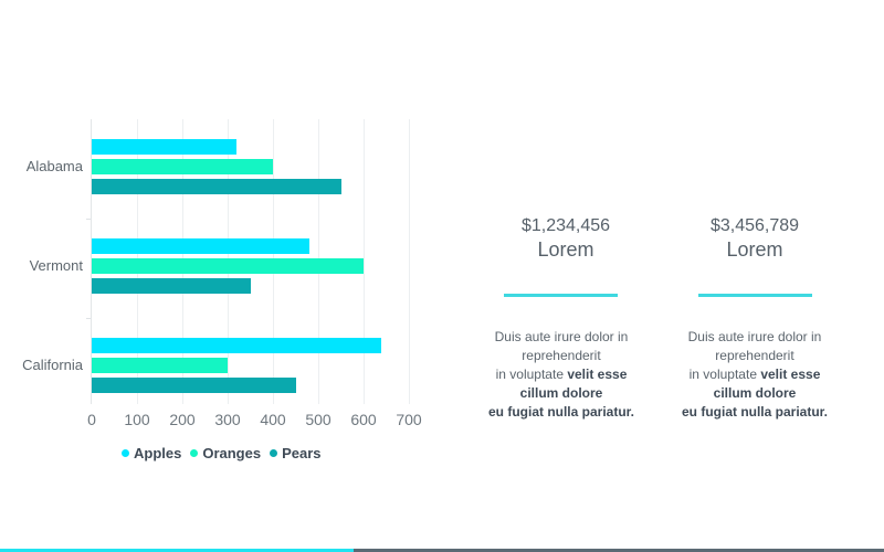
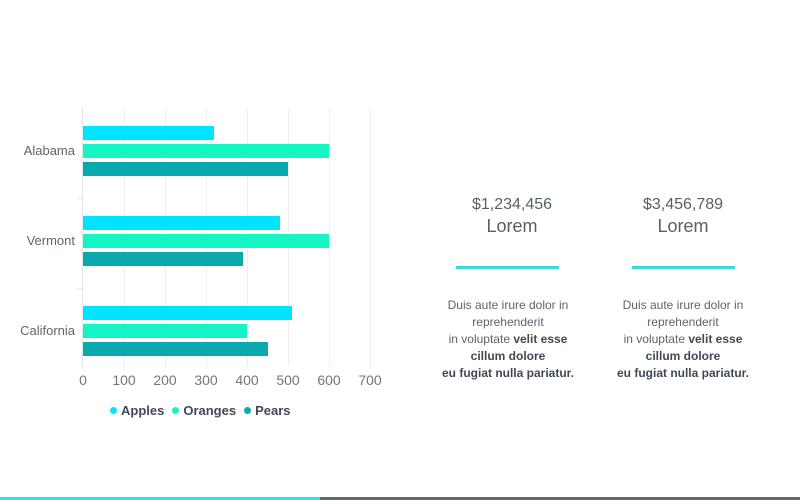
Oranges/Alabama: 400 -> 600
Pears/Alabama: 550 -> 500
Pears/Vermont: 350 -> 390
Apples/California: 640 -> 510
Oranges/California: 300 -> 400
